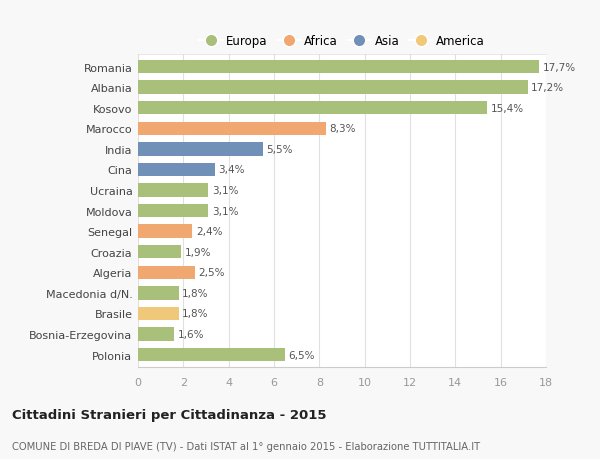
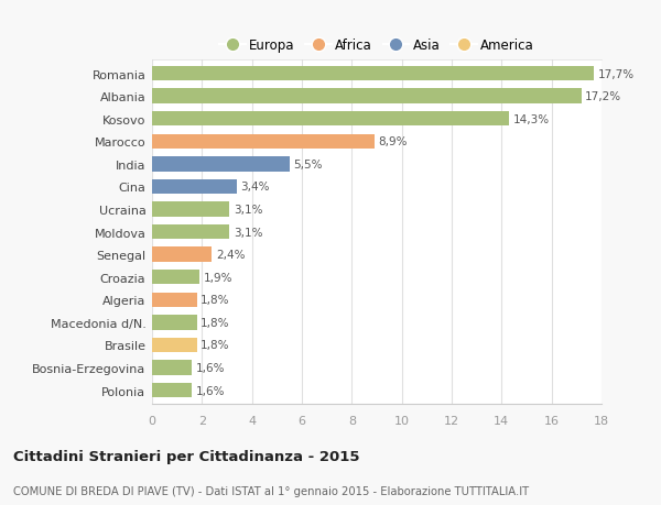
Kosovo: 15,4% -> 14,3%
Marocco: 8,3% -> 8,9%
Algeria: 2,5% -> 1,8%
Polonia: 6,5% -> 1,6%
